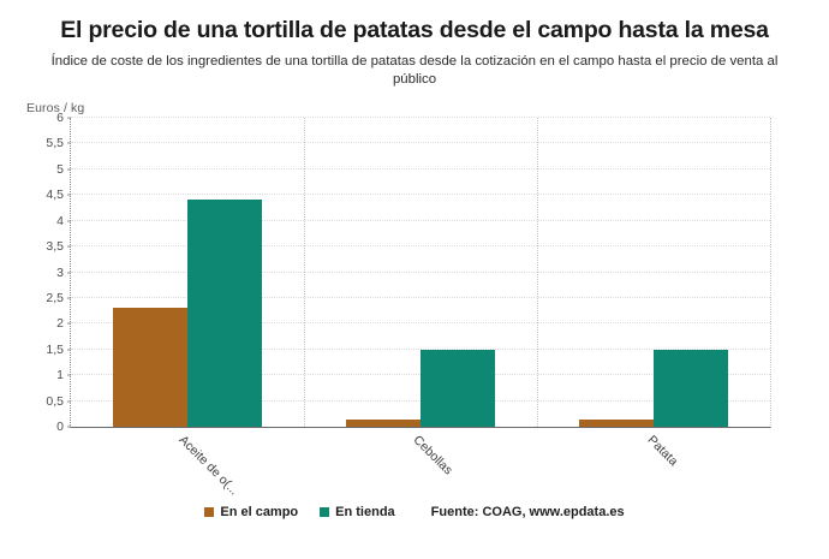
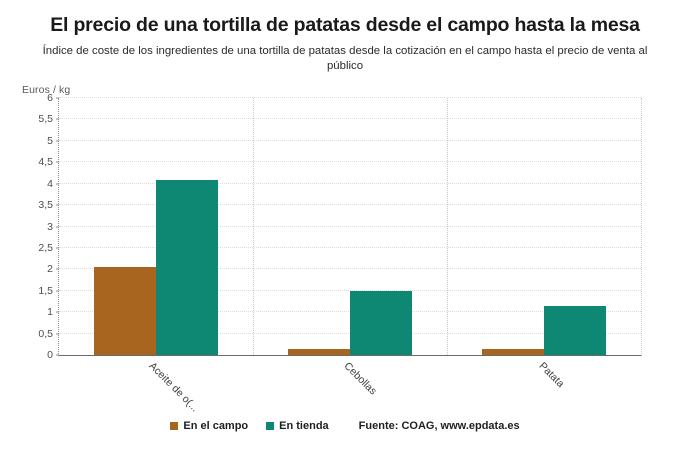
En el campo/Aceite de o(...: 2.3 -> 2.0
En tienda/Aceite de o(...: 4.4 -> 4.1
En tienda/Patata: 1.5 -> 1.1
